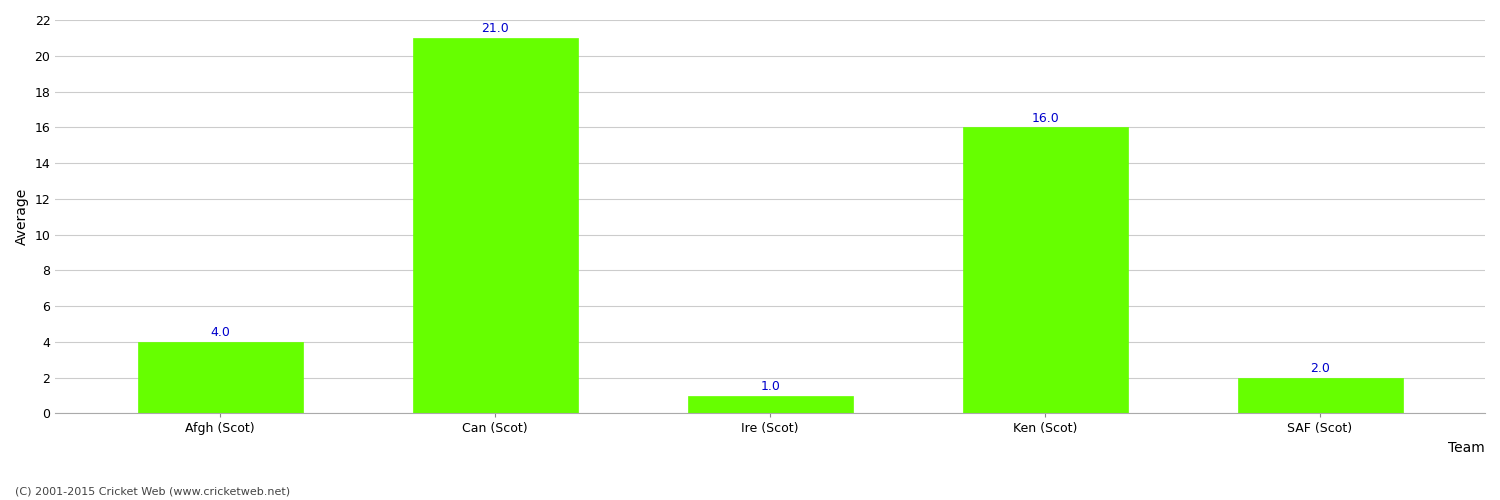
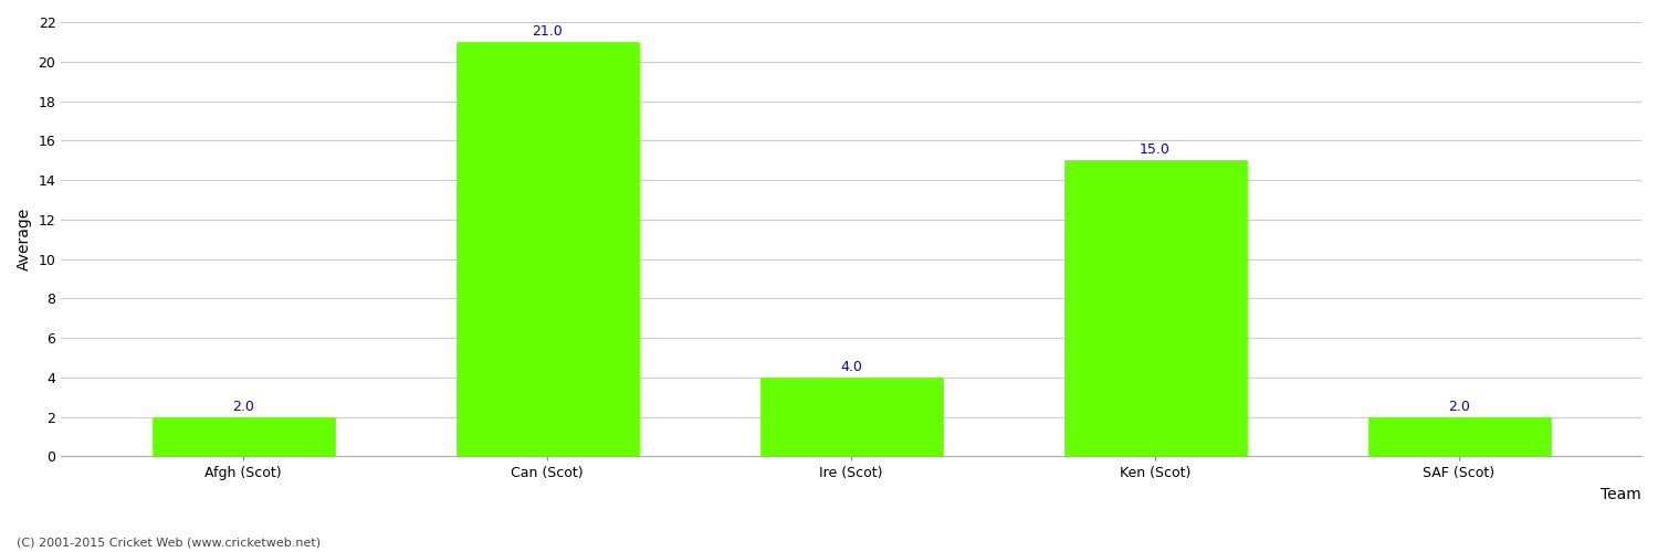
Afgh (Scot): 4.0 -> 2.0
Ire (Scot): 1.0 -> 4.0
Ken (Scot): 16.0 -> 15.0
